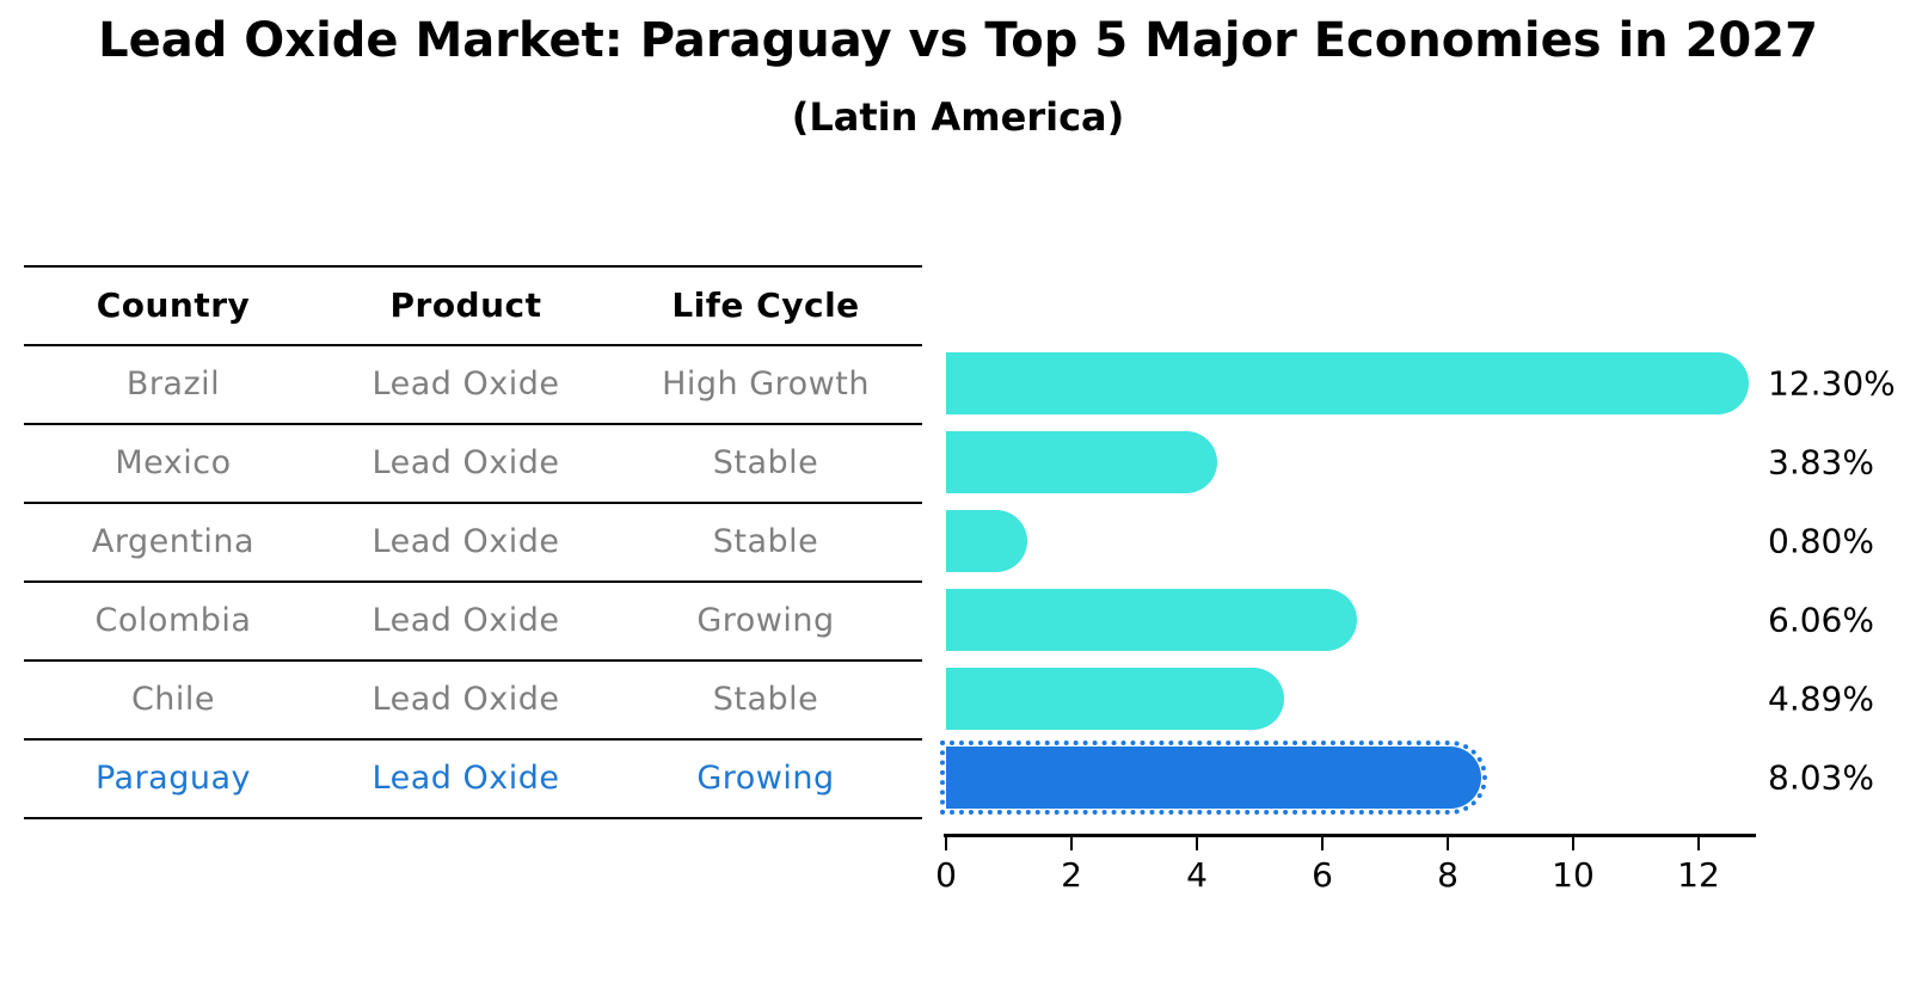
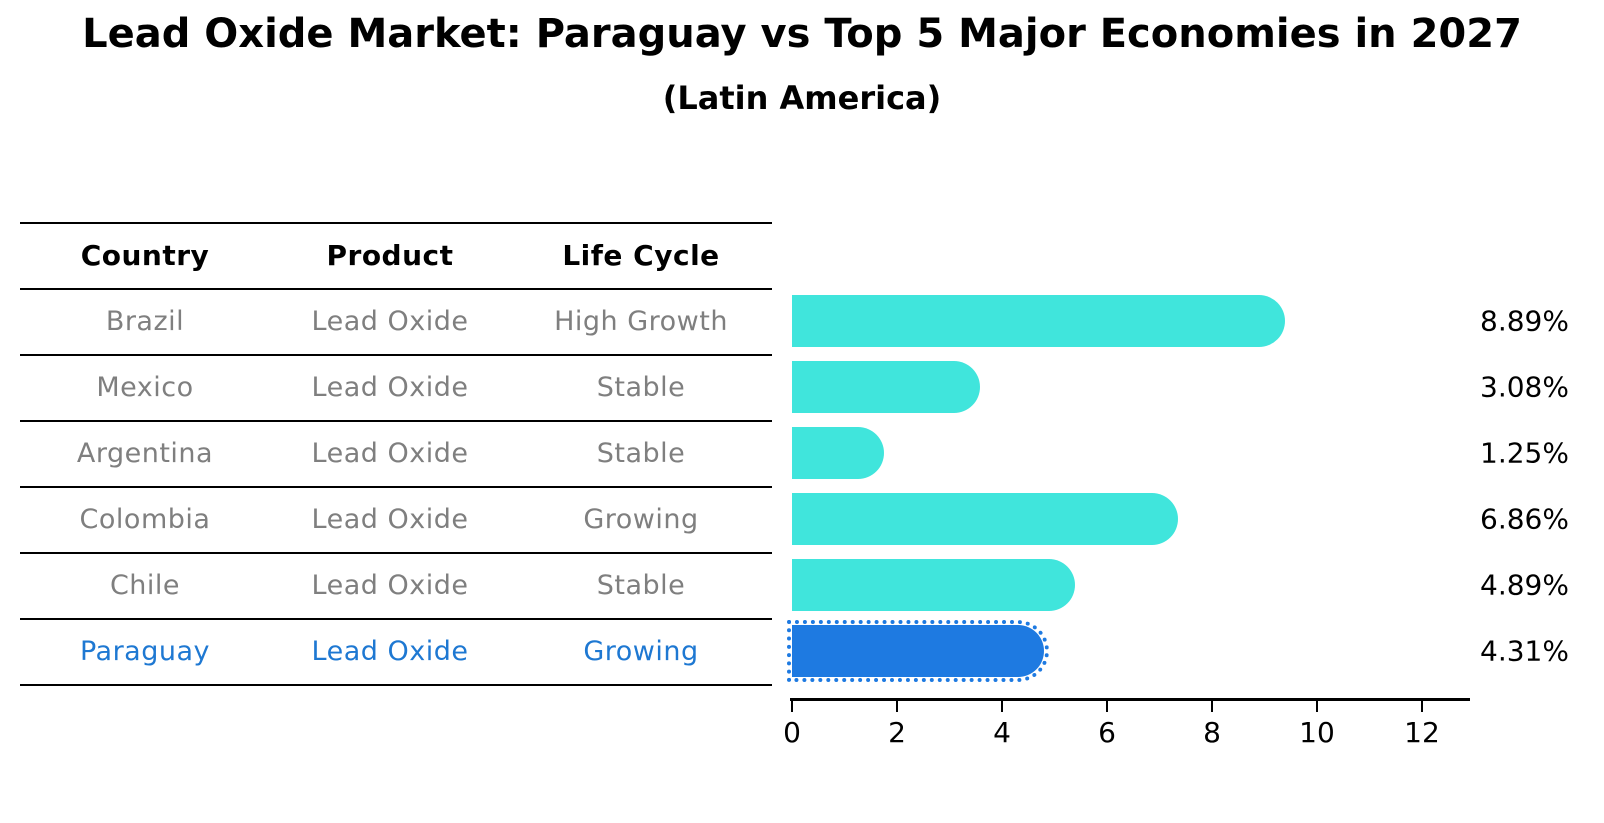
Brazil: 12.30% -> 8.89%
Mexico: 3.83% -> 3.08%
Argentina: 0.80% -> 1.25%
Colombia: 6.06% -> 6.86%
Paraguay: 8.03% -> 4.31%
